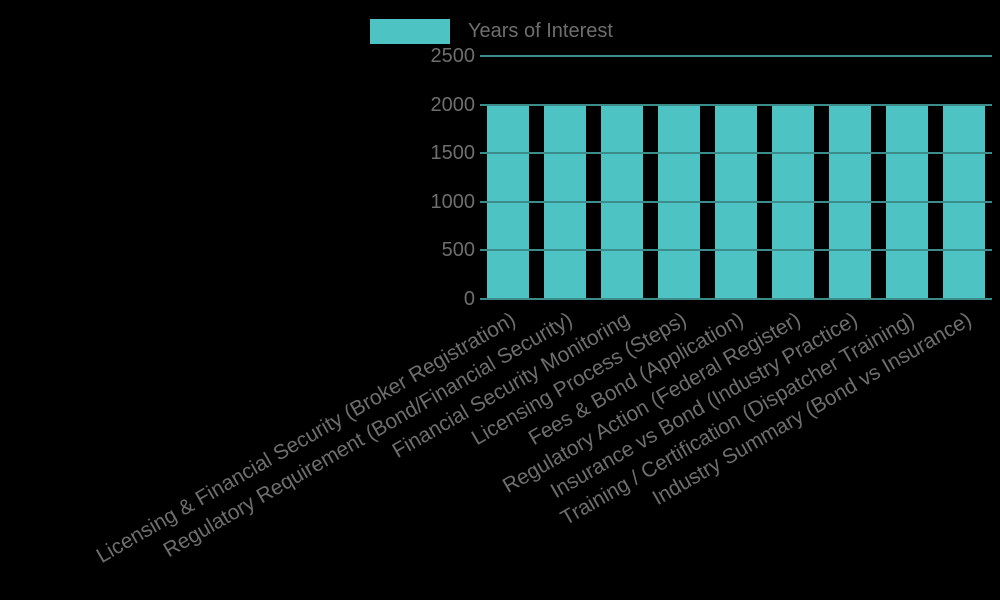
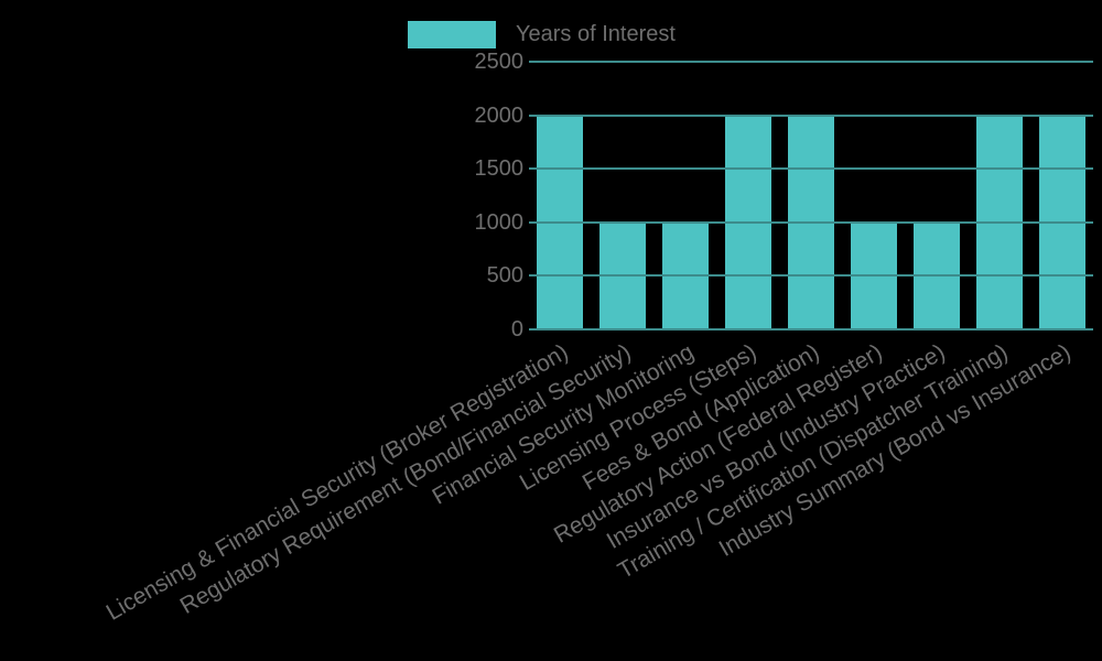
Regulatory Requirement (Bond/Financial Security): 2000 -> 1000
Financial Security Monitoring: 2000 -> 1000
Regulatory Action (Federal Register): 2000 -> 1000
Insurance vs Bond (Industry Practice): 2000 -> 1000
